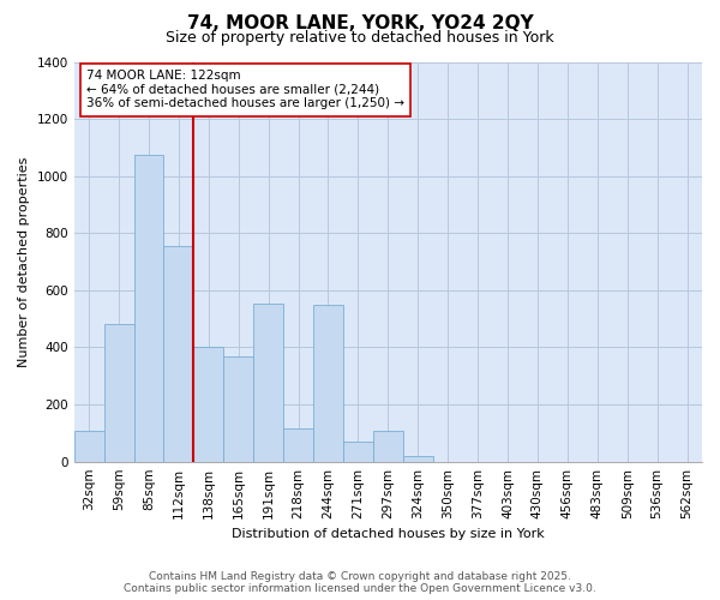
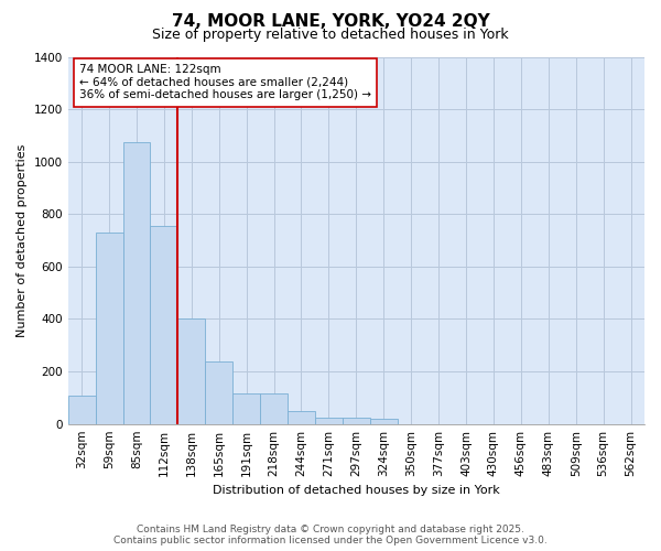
59sqm: 480 -> 730
165sqm: 370 -> 240
191sqm: 555 -> 115
244sqm: 550 -> 50
271sqm: 70 -> 25
297sqm: 110 -> 25
